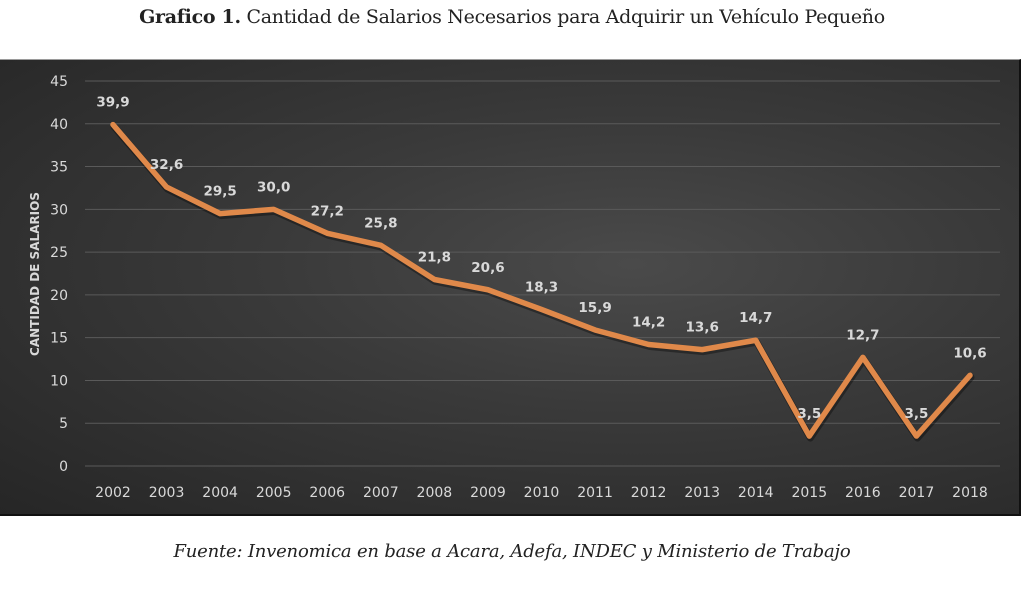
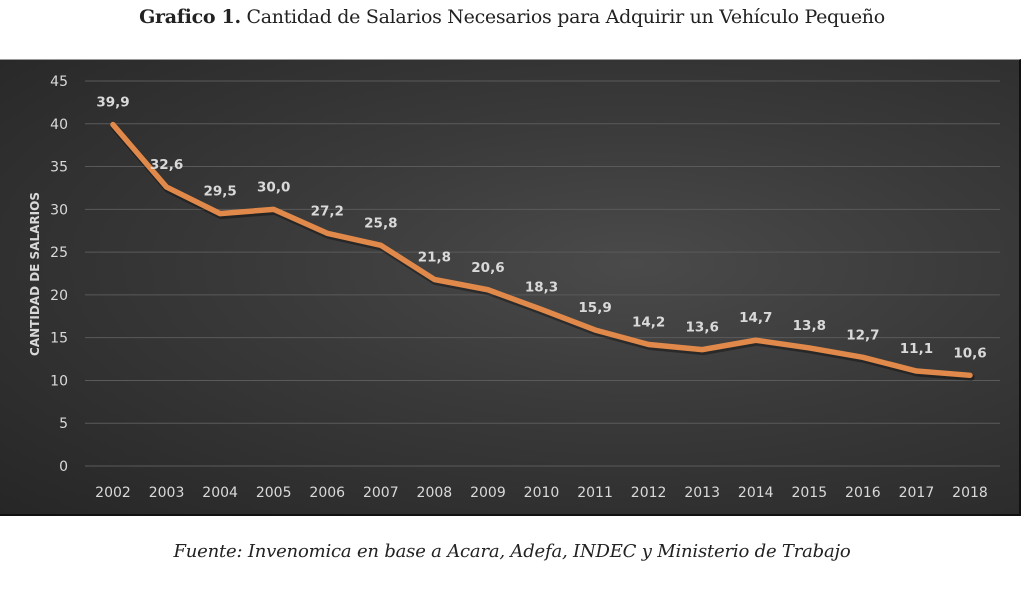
2015: 3,5 -> 13,8
2017: 3,5 -> 11,1
